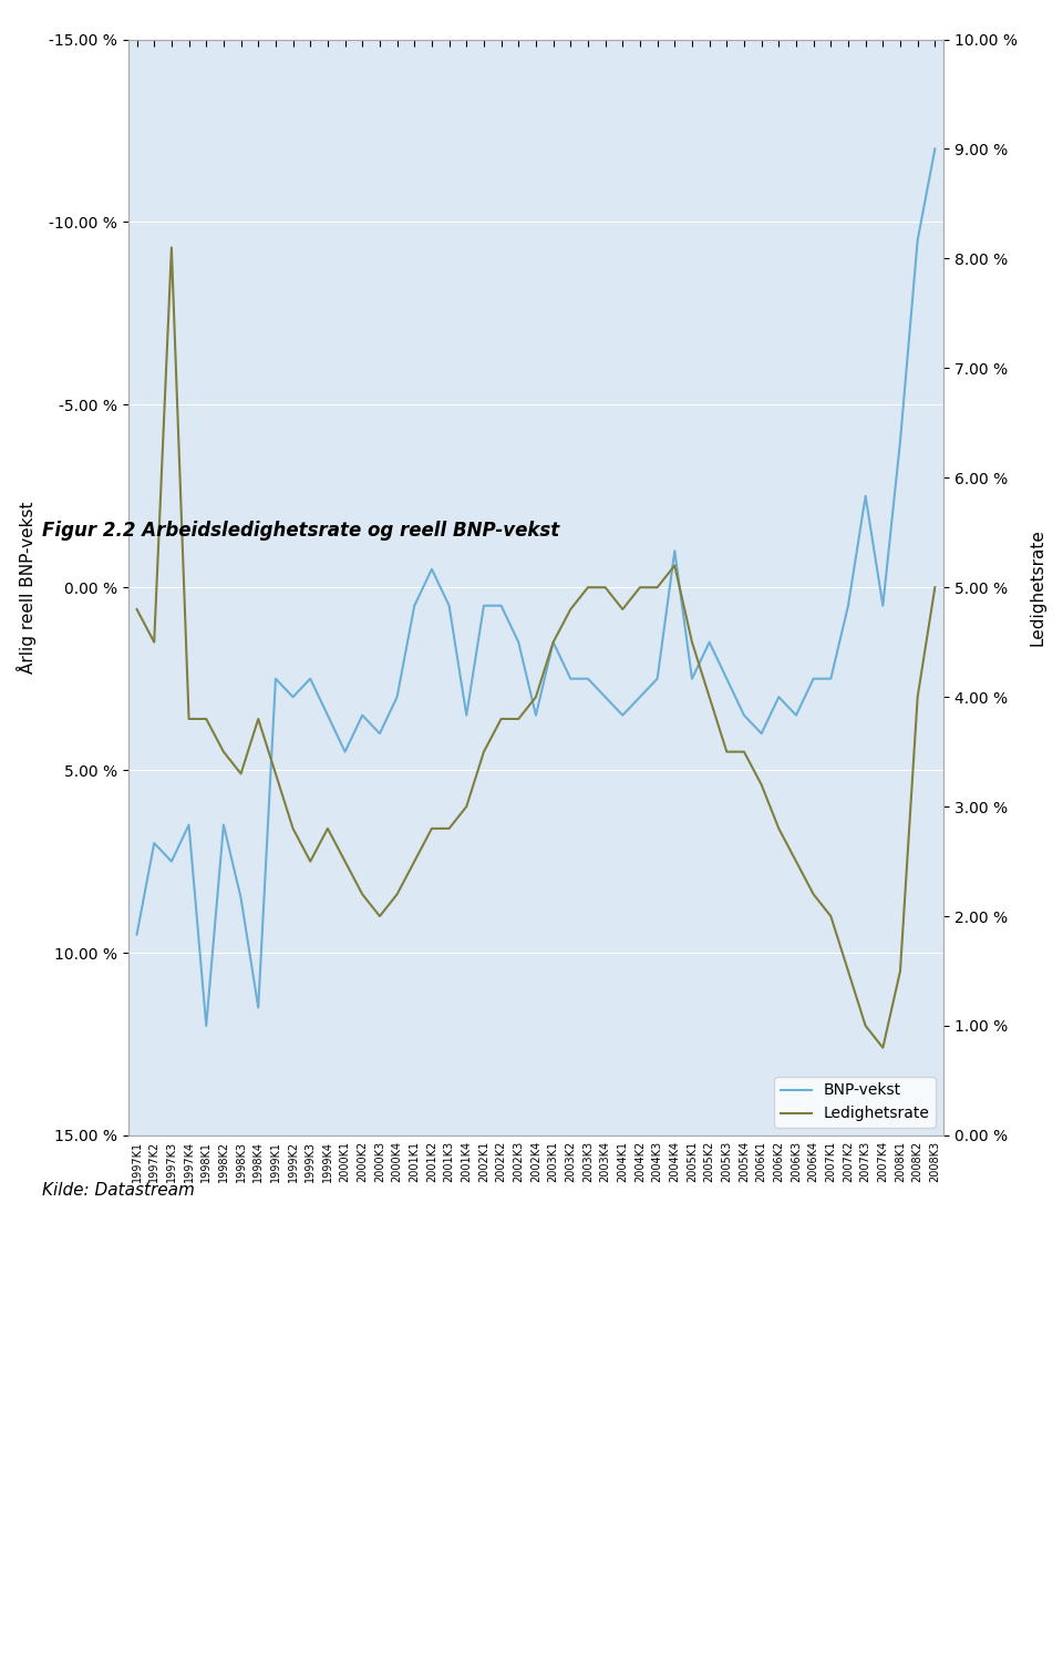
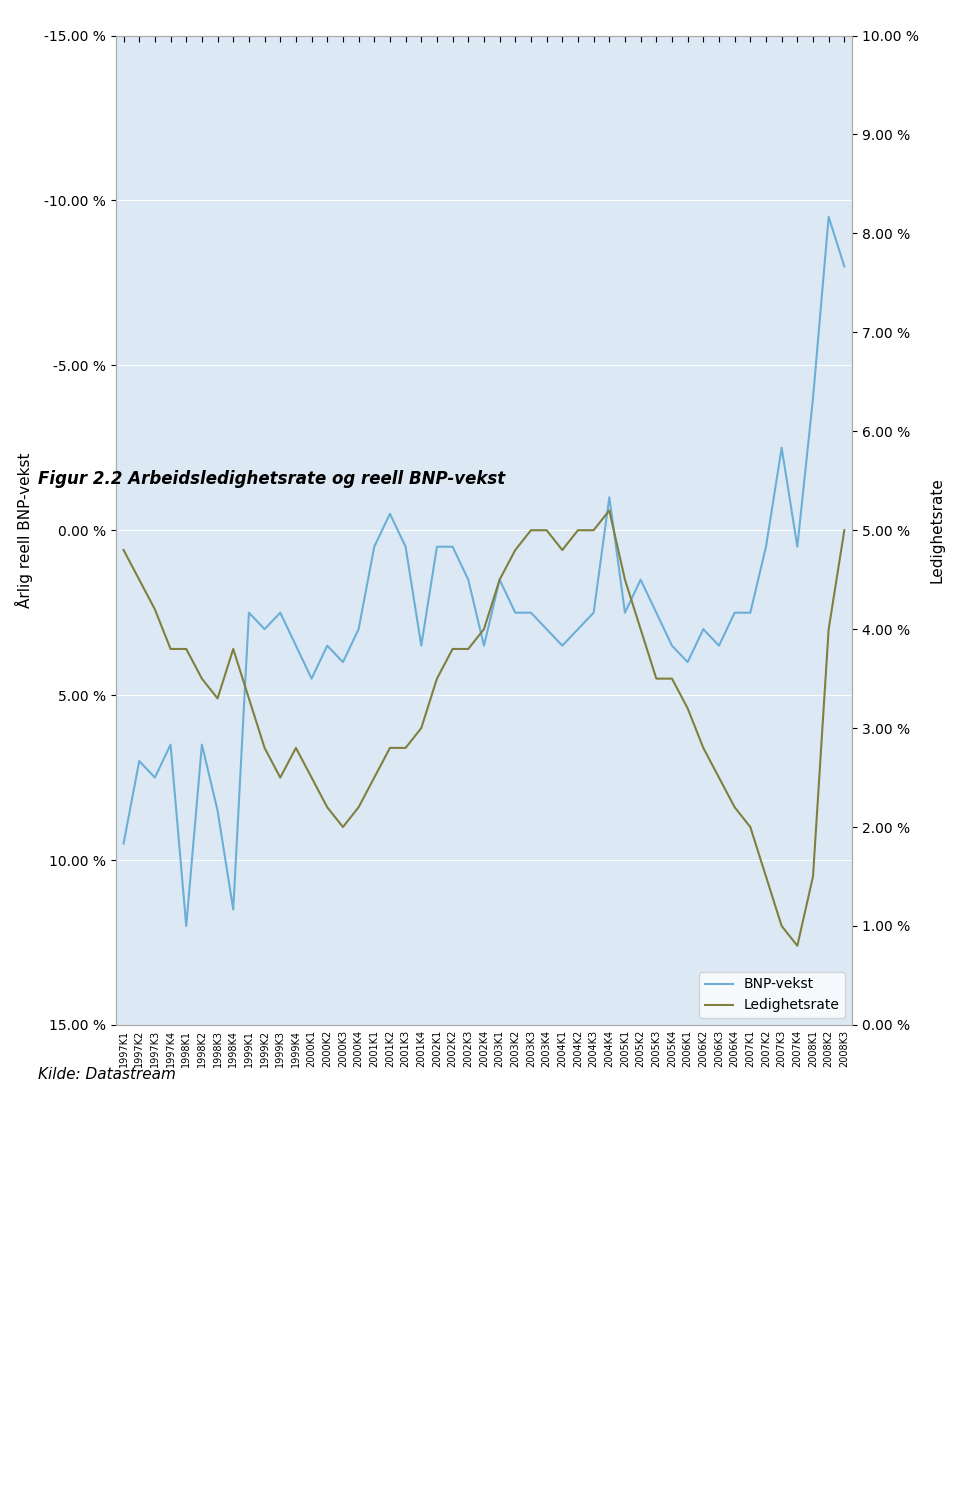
Ledighetsrate/1997K3: 8.1 % -> 4.2 %
BNP-vekst/2008K3: -12.0 % -> -8.0 %
